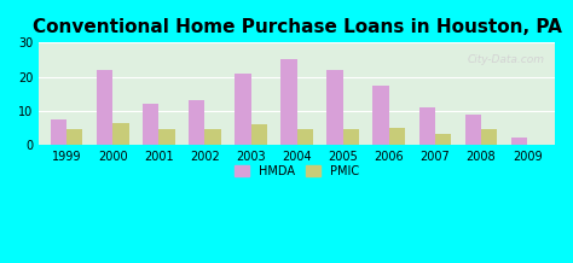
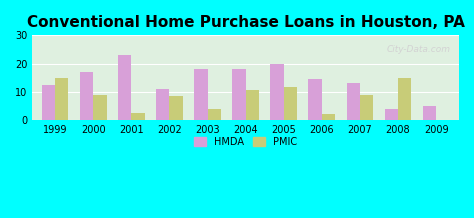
HMDA/1999: 7.5 -> 12.5
PMIC/1999: 4.5 -> 15.0
HMDA/2000: 22.0 -> 17.0
PMIC/2000: 6.5 -> 9.0
HMDA/2001: 12.0 -> 23.0
PMIC/2001: 4.5 -> 2.5
HMDA/2002: 13.0 -> 11.0
PMIC/2002: 4.5 -> 8.5
HMDA/2003: 21.0 -> 18.0
PMIC/2003: 6.0 -> 4.0
HMDA/2004: 25.0 -> 18.0
PMIC/2004: 4.5 -> 10.5
HMDA/2005: 22.0 -> 20.0
PMIC/2005: 4.5 -> 11.5
HMDA/2006: 17.5 -> 14.5
PMIC/2006: 5.0 -> 2.0
HMDA/2007: 11.0 -> 13.0
PMIC/2007: 3.0 -> 9.0
HMDA/2008: 9.0 -> 4.0
PMIC/2008: 4.5 -> 15.0
HMDA/2009: 2.0 -> 5.0
